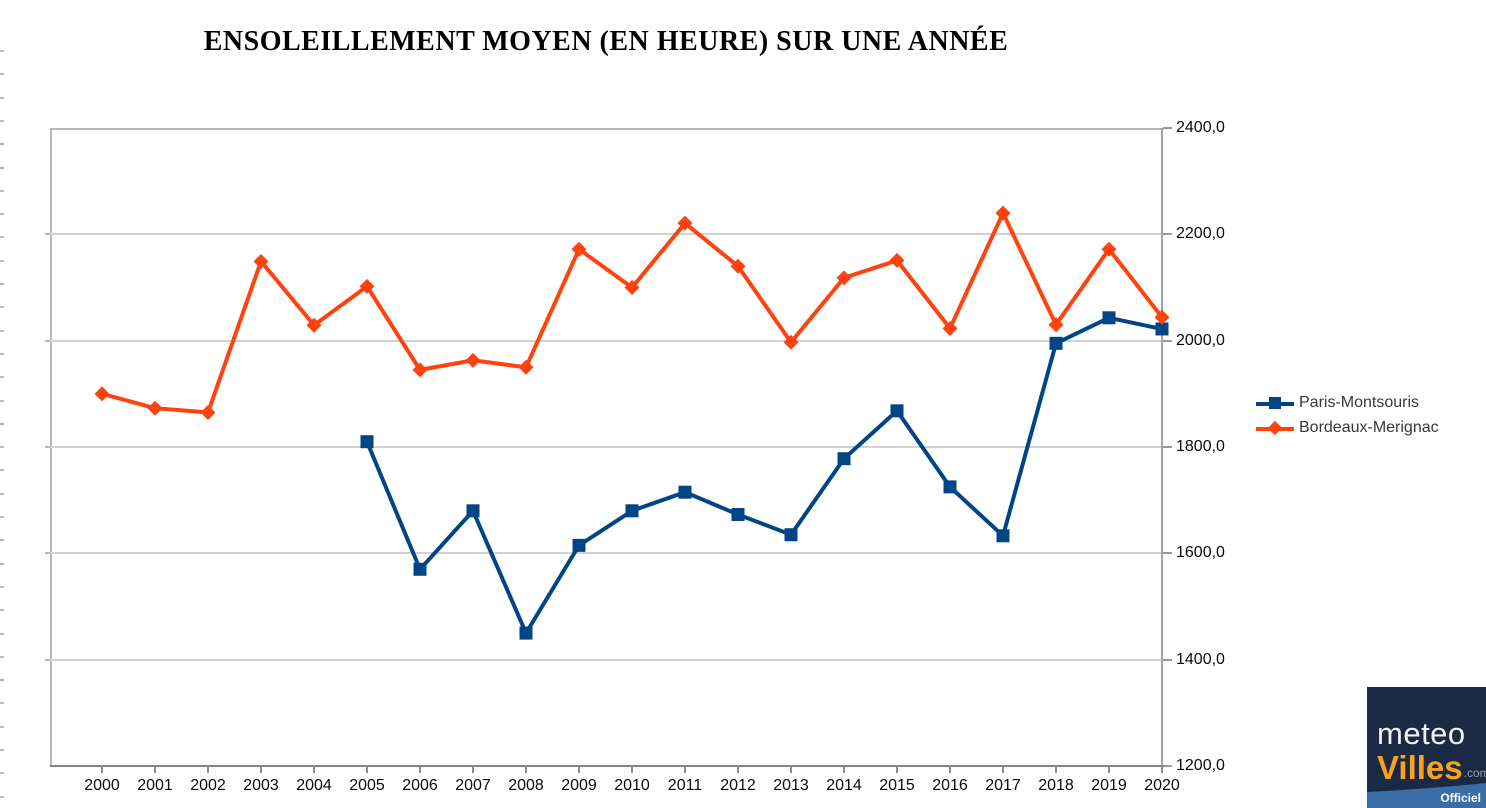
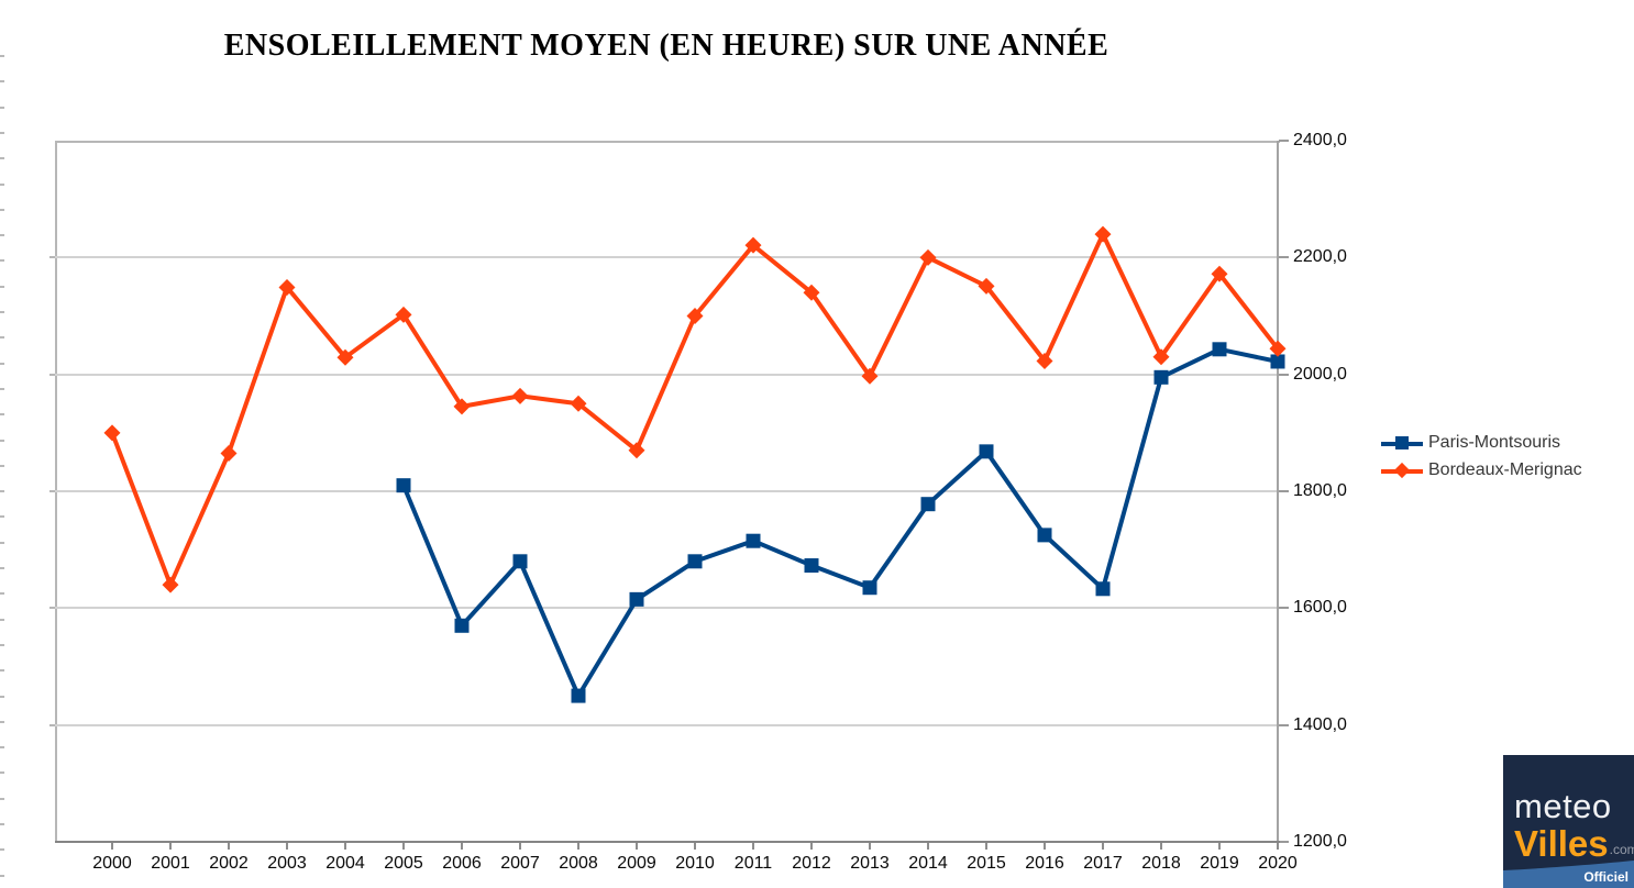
Bordeaux-Merignac/2001: 1870 -> 1640
Bordeaux-Merignac/2009: 2170 -> 1870
Bordeaux-Merignac/2014: 2120 -> 2200
